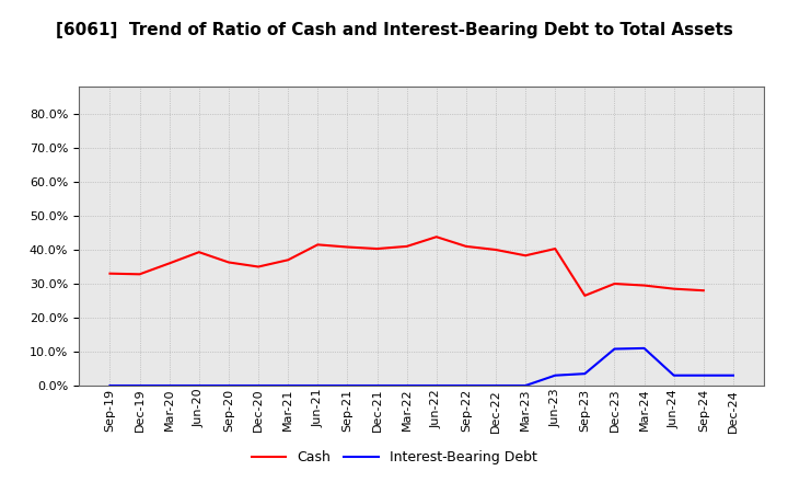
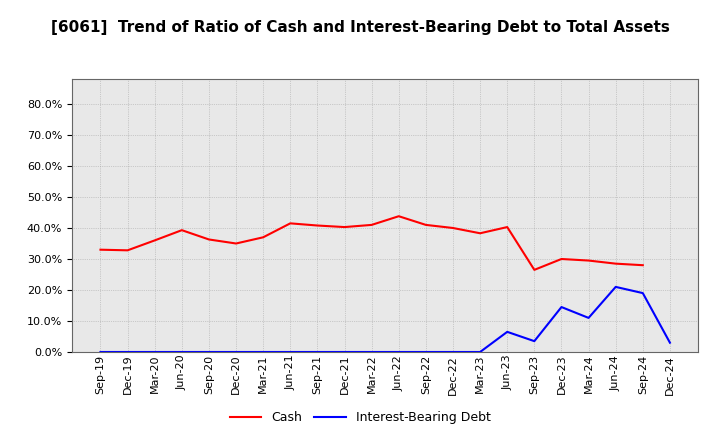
Interest-Bearing Debt/Jun-23: 3.0% -> 6.5%
Interest-Bearing Debt/Dec-23: 10.8% -> 14.5%
Interest-Bearing Debt/Jun-24: 3.0% -> 21.0%
Interest-Bearing Debt/Sep-24: 3.0% -> 19.0%
